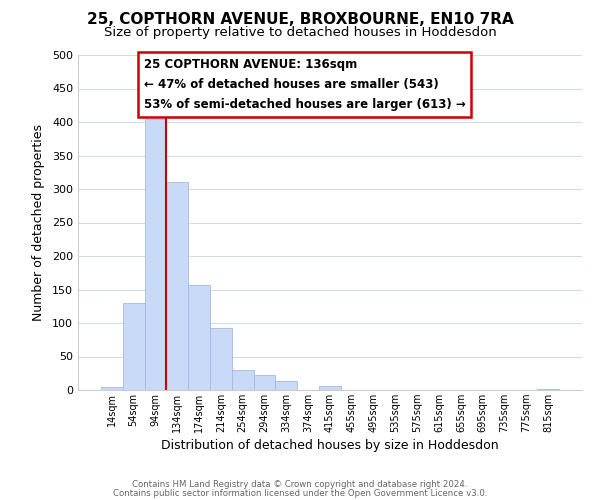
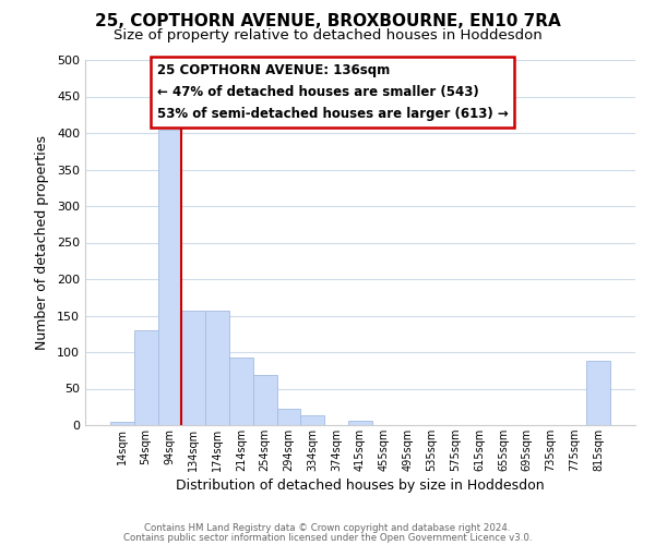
134sqm: 310 -> 156
254sqm: 30 -> 68
815sqm: 2 -> 88
